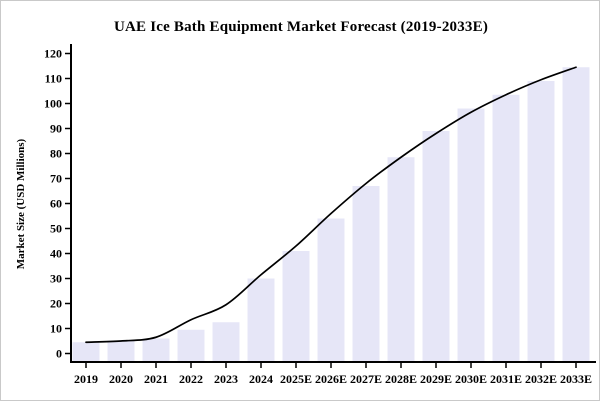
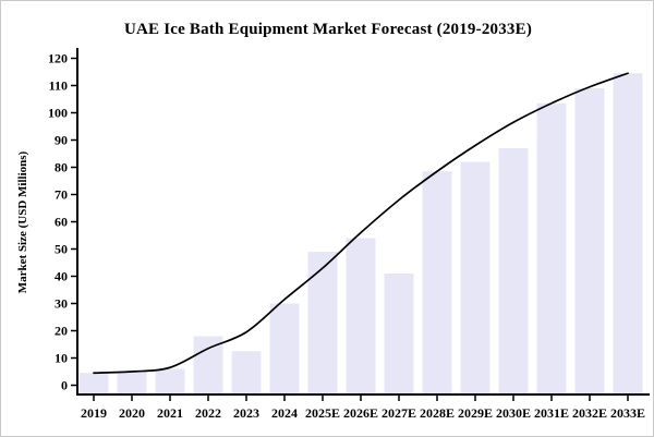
2022: 10 -> 18
2025E: 41 -> 49
2027E: 67 -> 41
2029E: 89 -> 82
2030E: 98 -> 87
